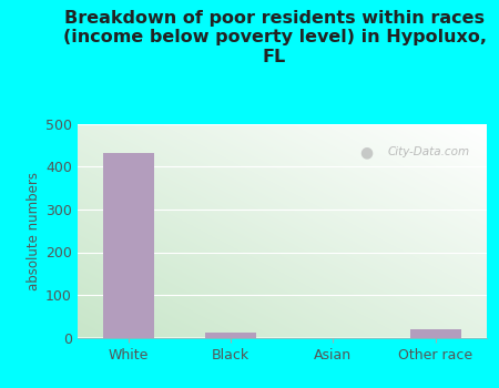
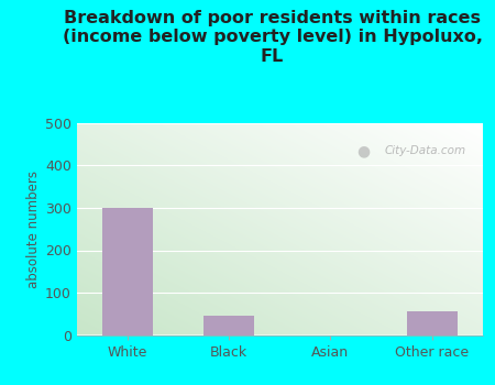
White: 432 -> 300
Black: 12 -> 45
Other race: 20 -> 55
